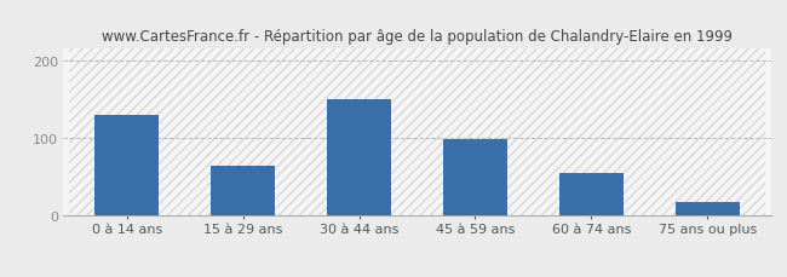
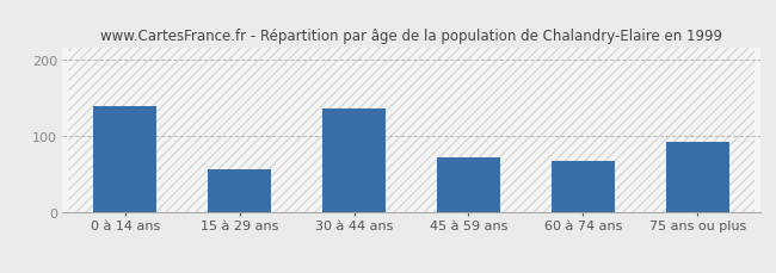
0 à 14 ans: 130 -> 140
15 à 29 ans: 65 -> 56
30 à 44 ans: 150 -> 136
45 à 59 ans: 98 -> 72
60 à 74 ans: 55 -> 68
75 ans ou plus: 18 -> 92
